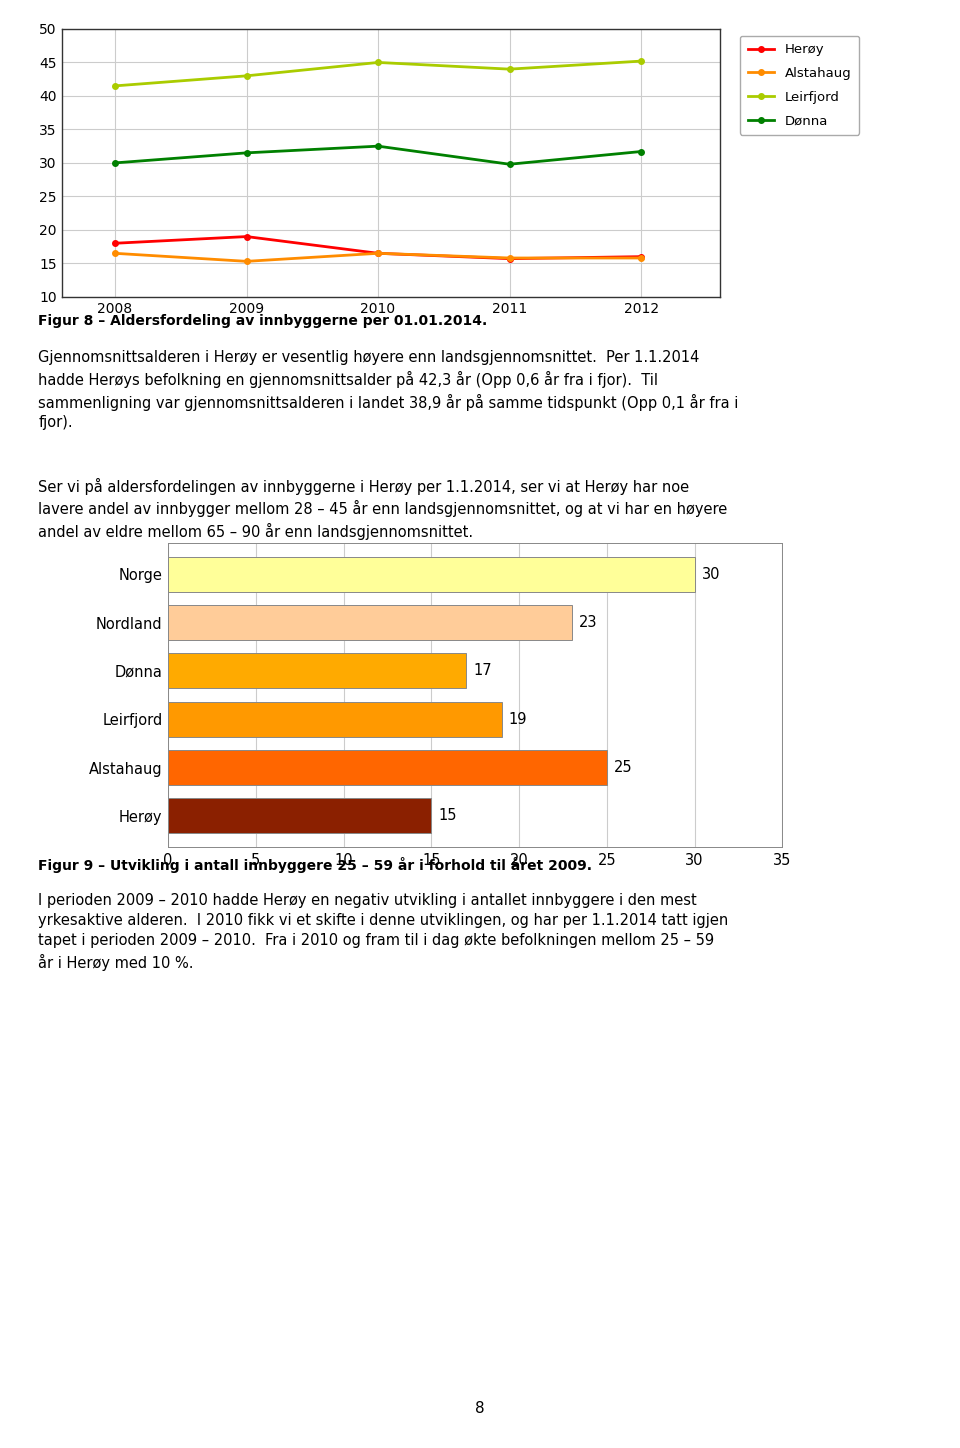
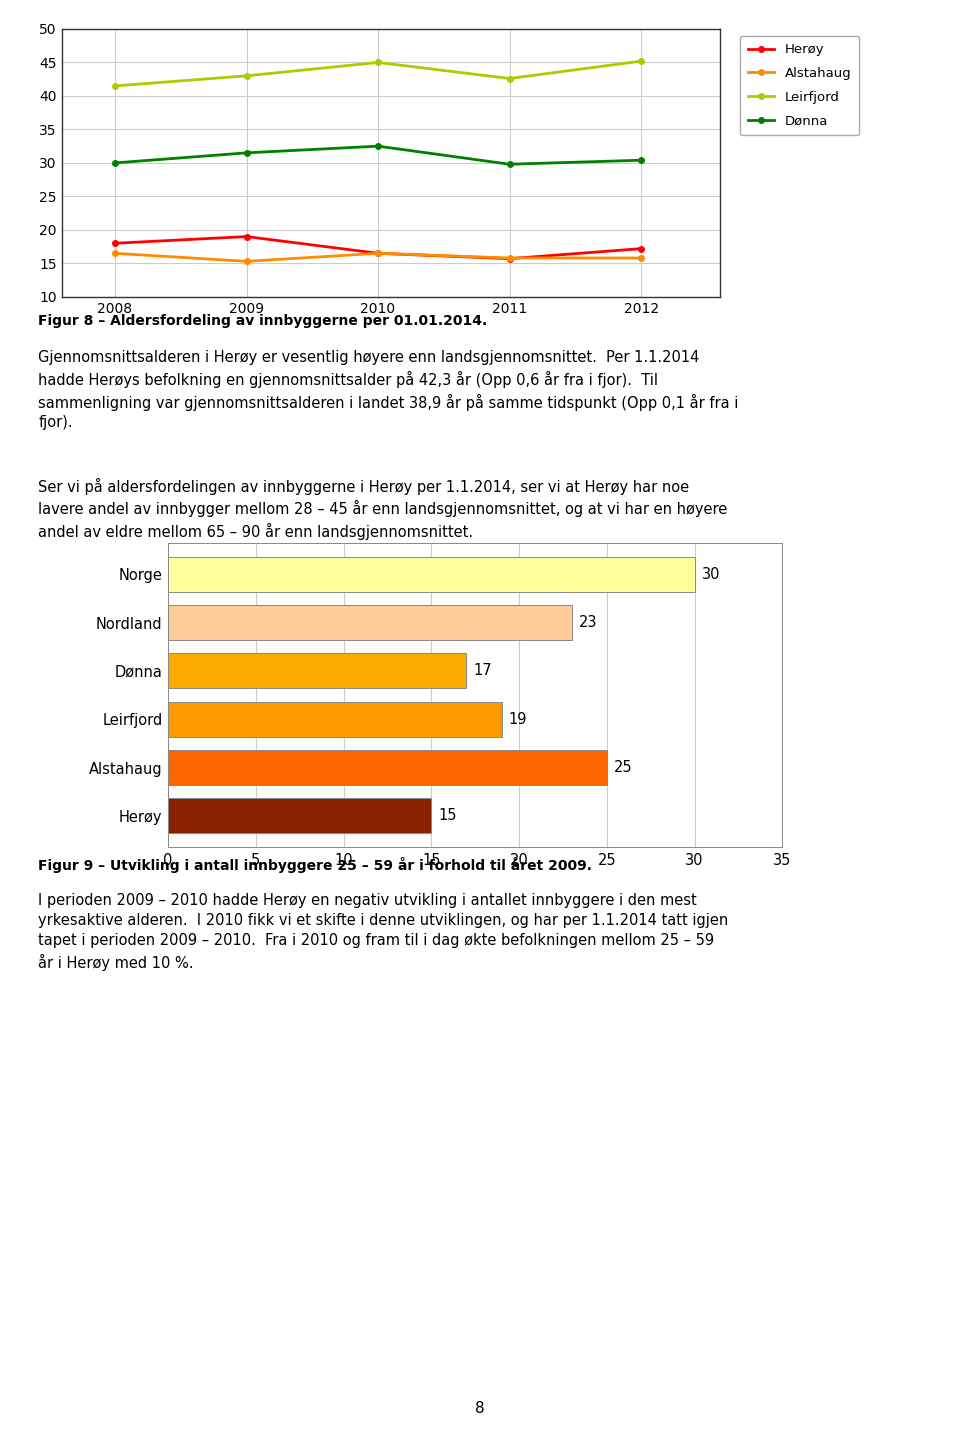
Leirfjord/2011: 44.0 -> 42.6
Herøy/2012: 16.0 -> 17.2
Dønna/2012: 31.7 -> 30.4
